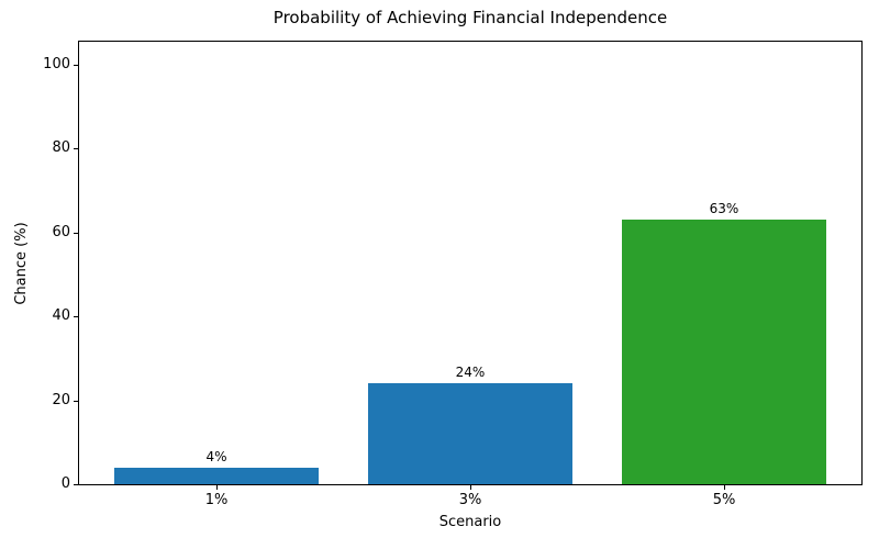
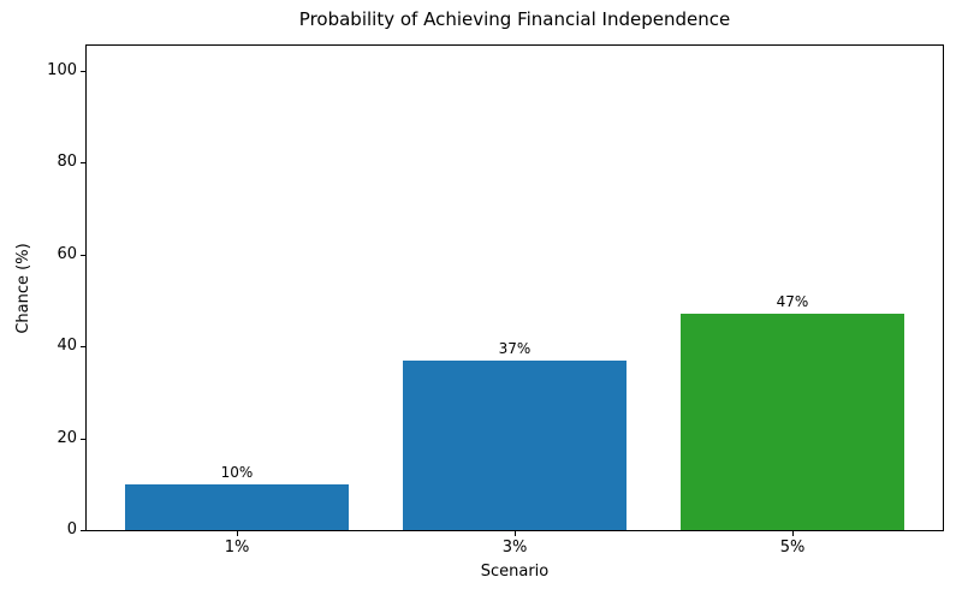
1%: 4% -> 10%
3%: 24% -> 37%
5%: 63% -> 47%
